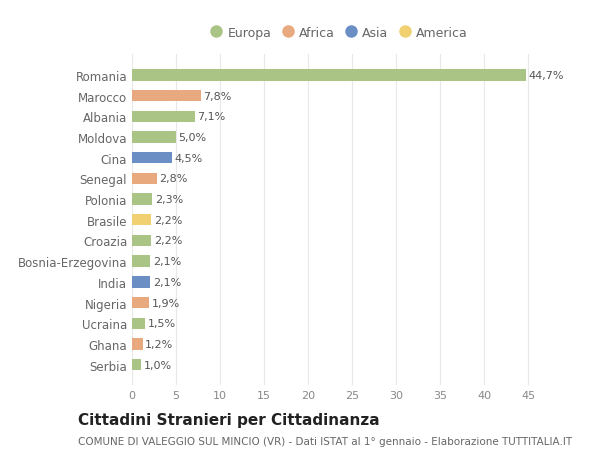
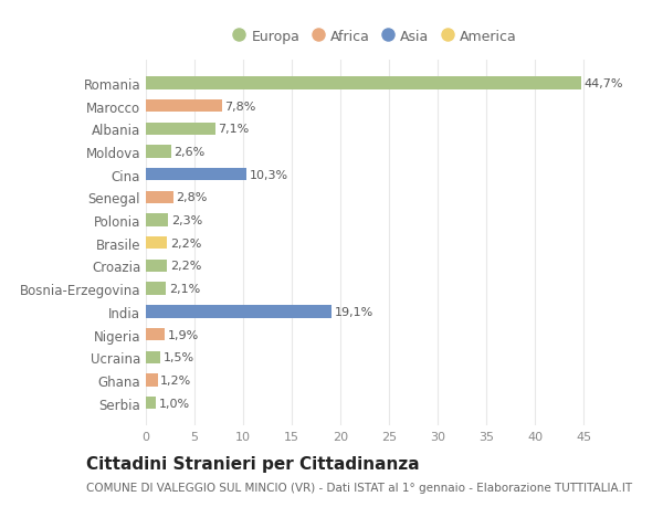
Moldova: 5,0% -> 2,6%
Cina: 4,5% -> 10,3%
India: 2,1% -> 19,1%
